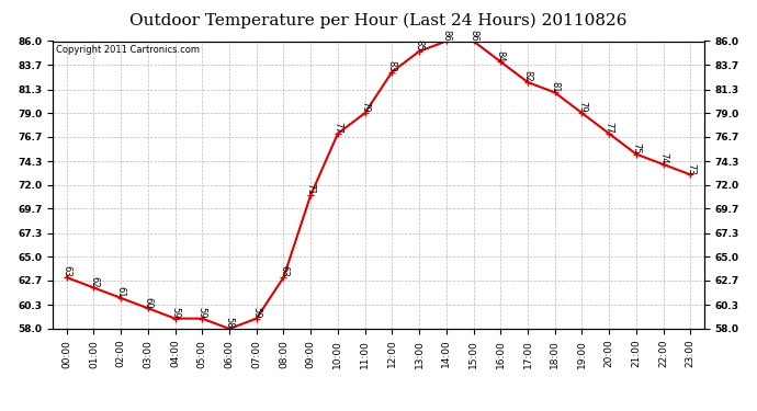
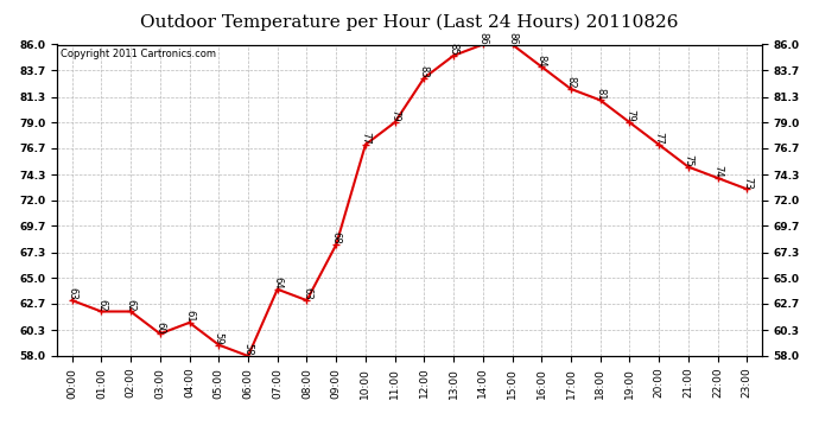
02:00: 61 -> 62
04:00: 59 -> 61
07:00: 59 -> 64
09:00: 71 -> 68
